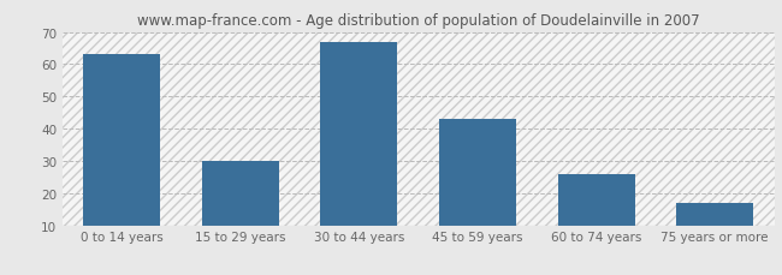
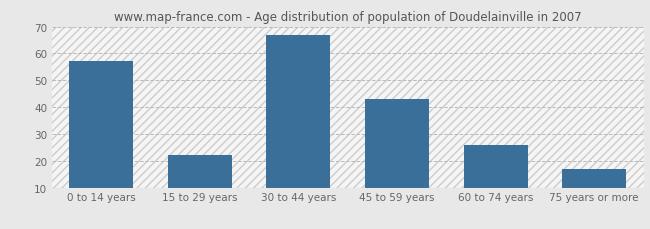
0 to 14 years: 63 -> 57
15 to 29 years: 30 -> 22
